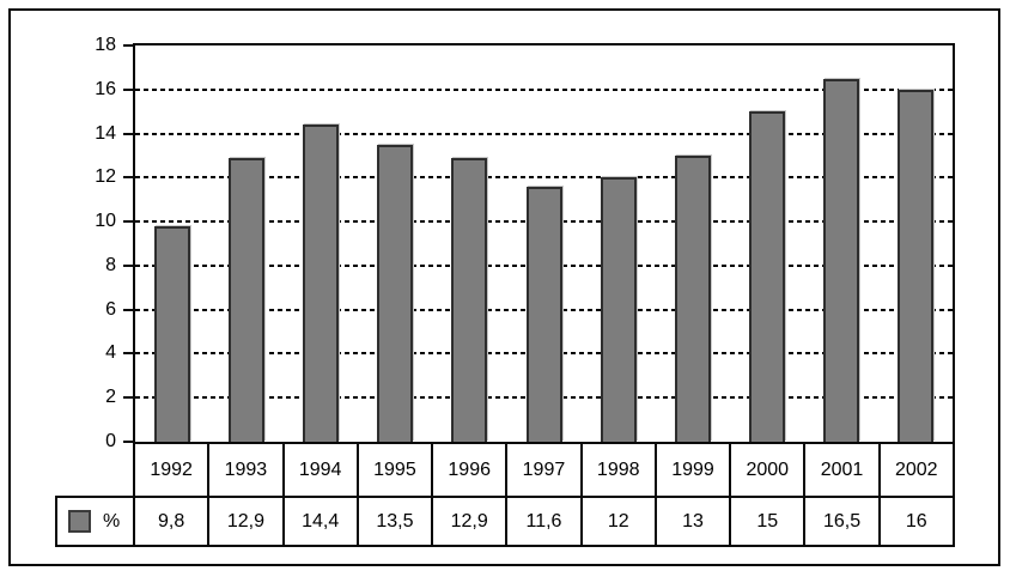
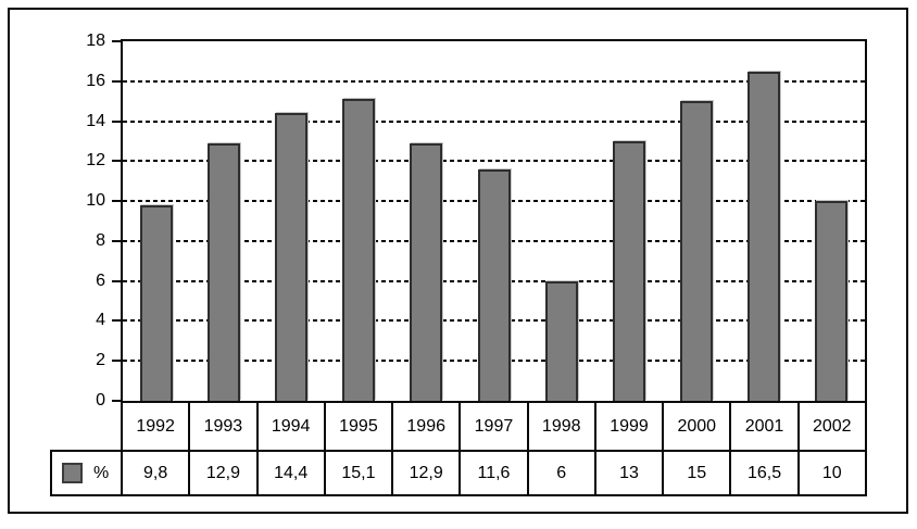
1995: 13,5 -> 15,1
1998: 12 -> 6
2002: 16 -> 10
